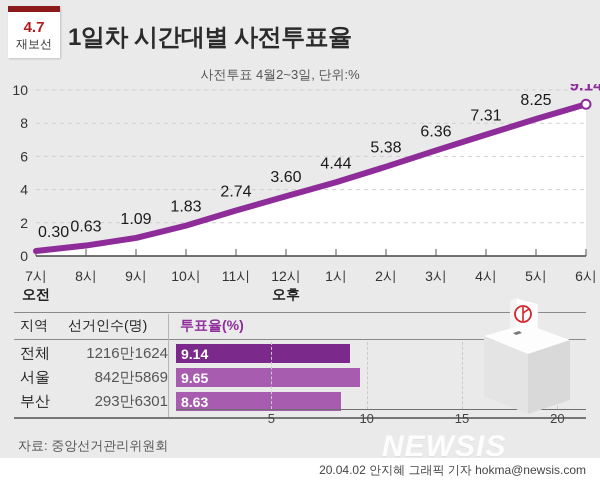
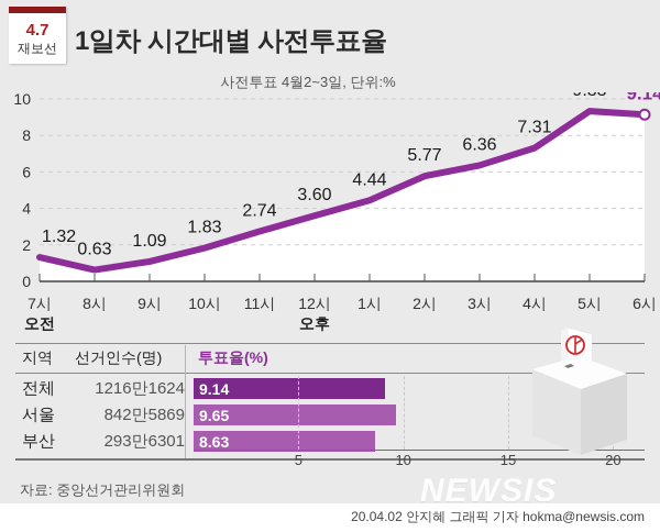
7시: 0.30 -> 1.32
2시: 5.38 -> 5.77
5시: 8.25 -> 9.33
